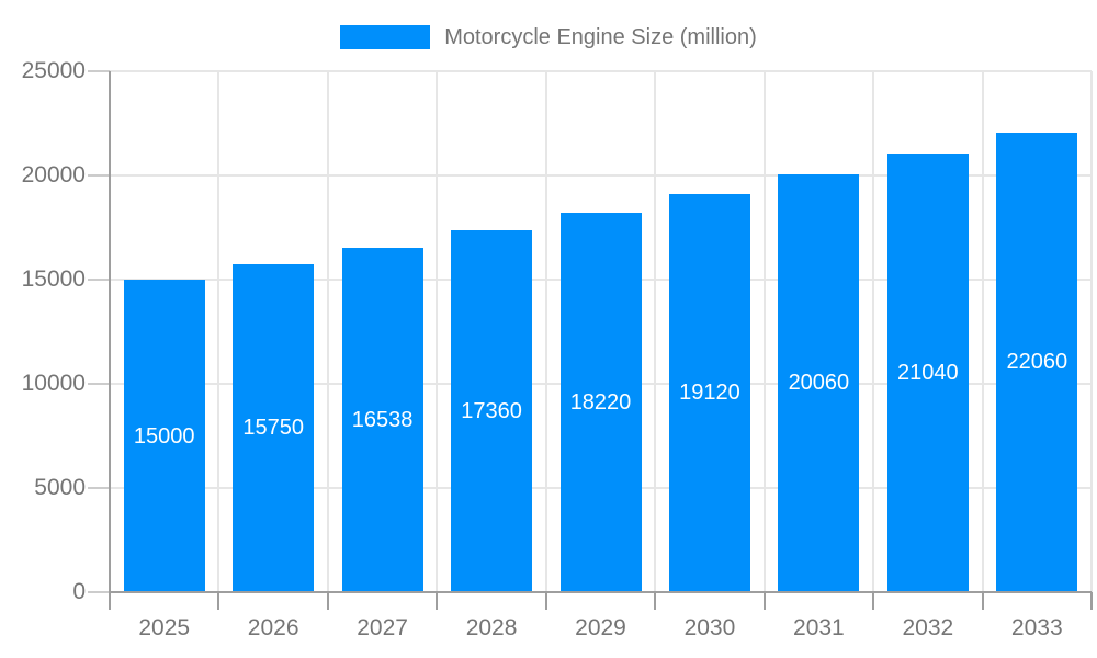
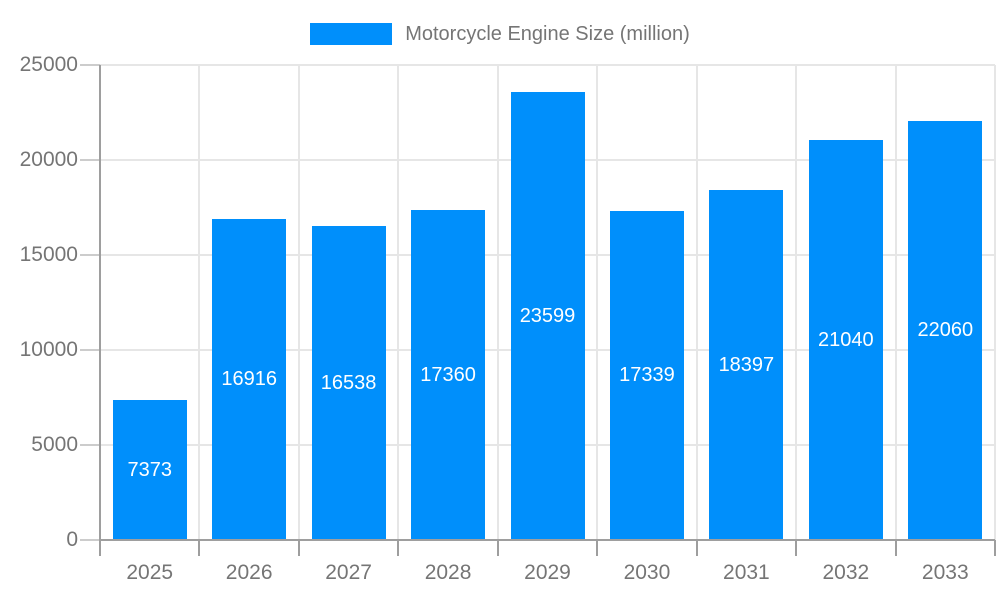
2025: 15000 -> 7373
2026: 15750 -> 16916
2029: 18220 -> 23599
2030: 19120 -> 17339
2031: 20060 -> 18397
